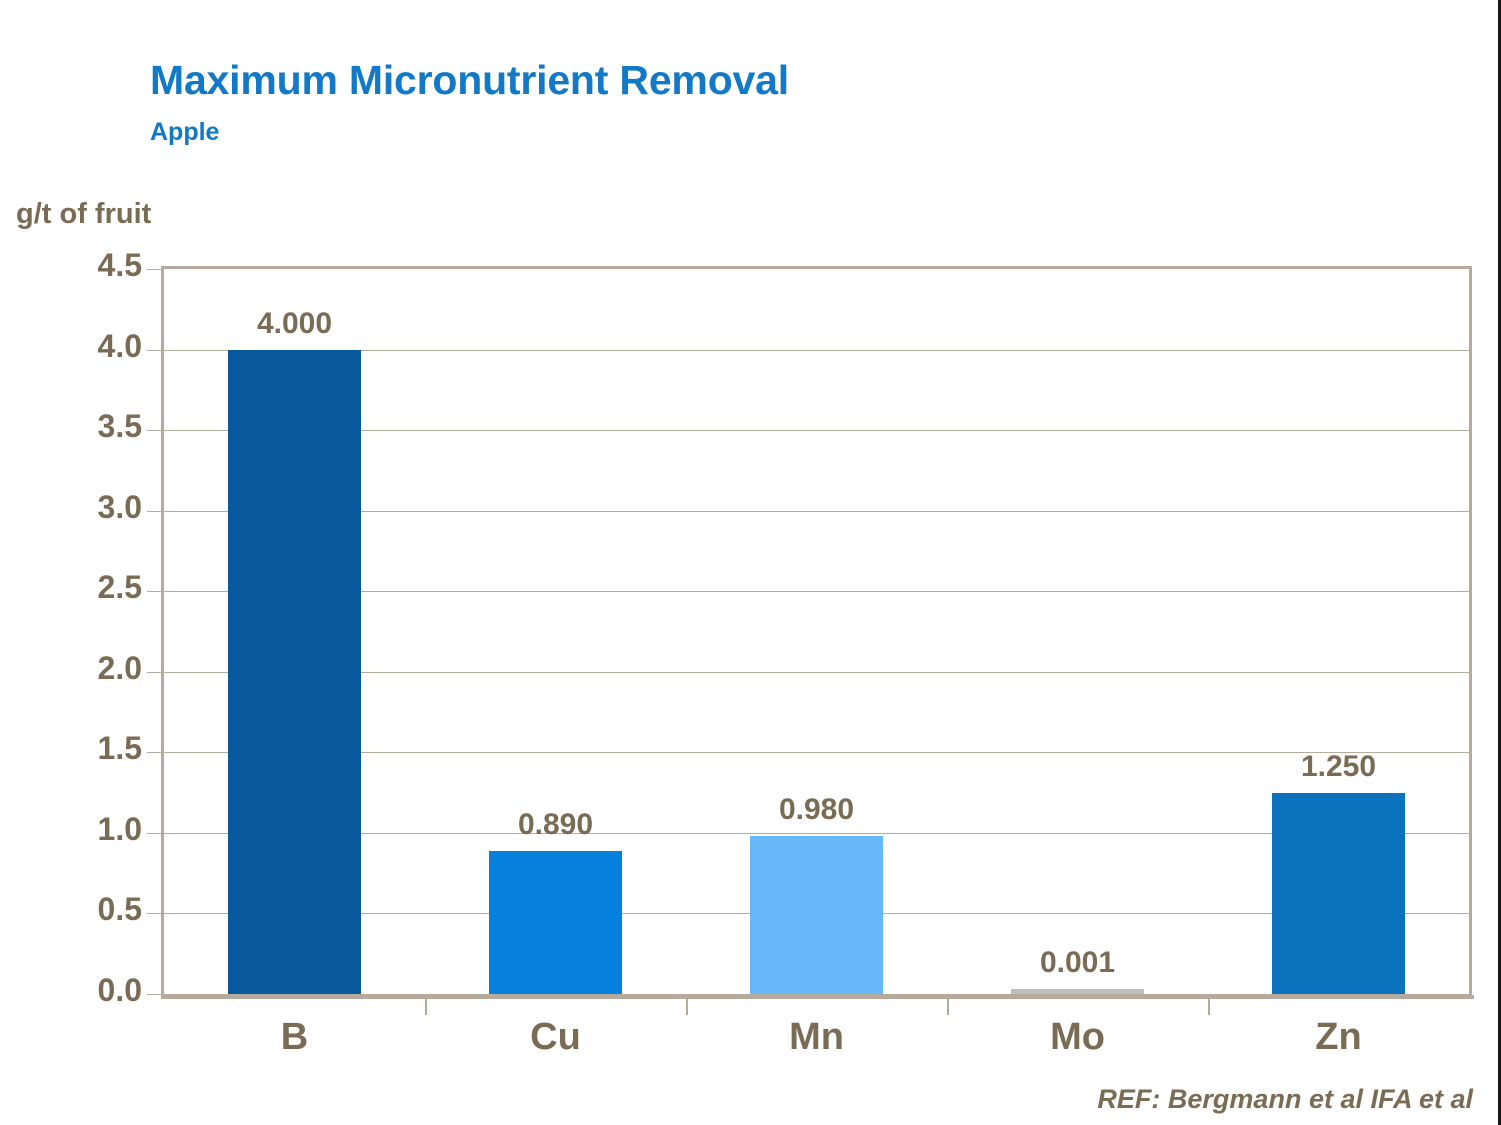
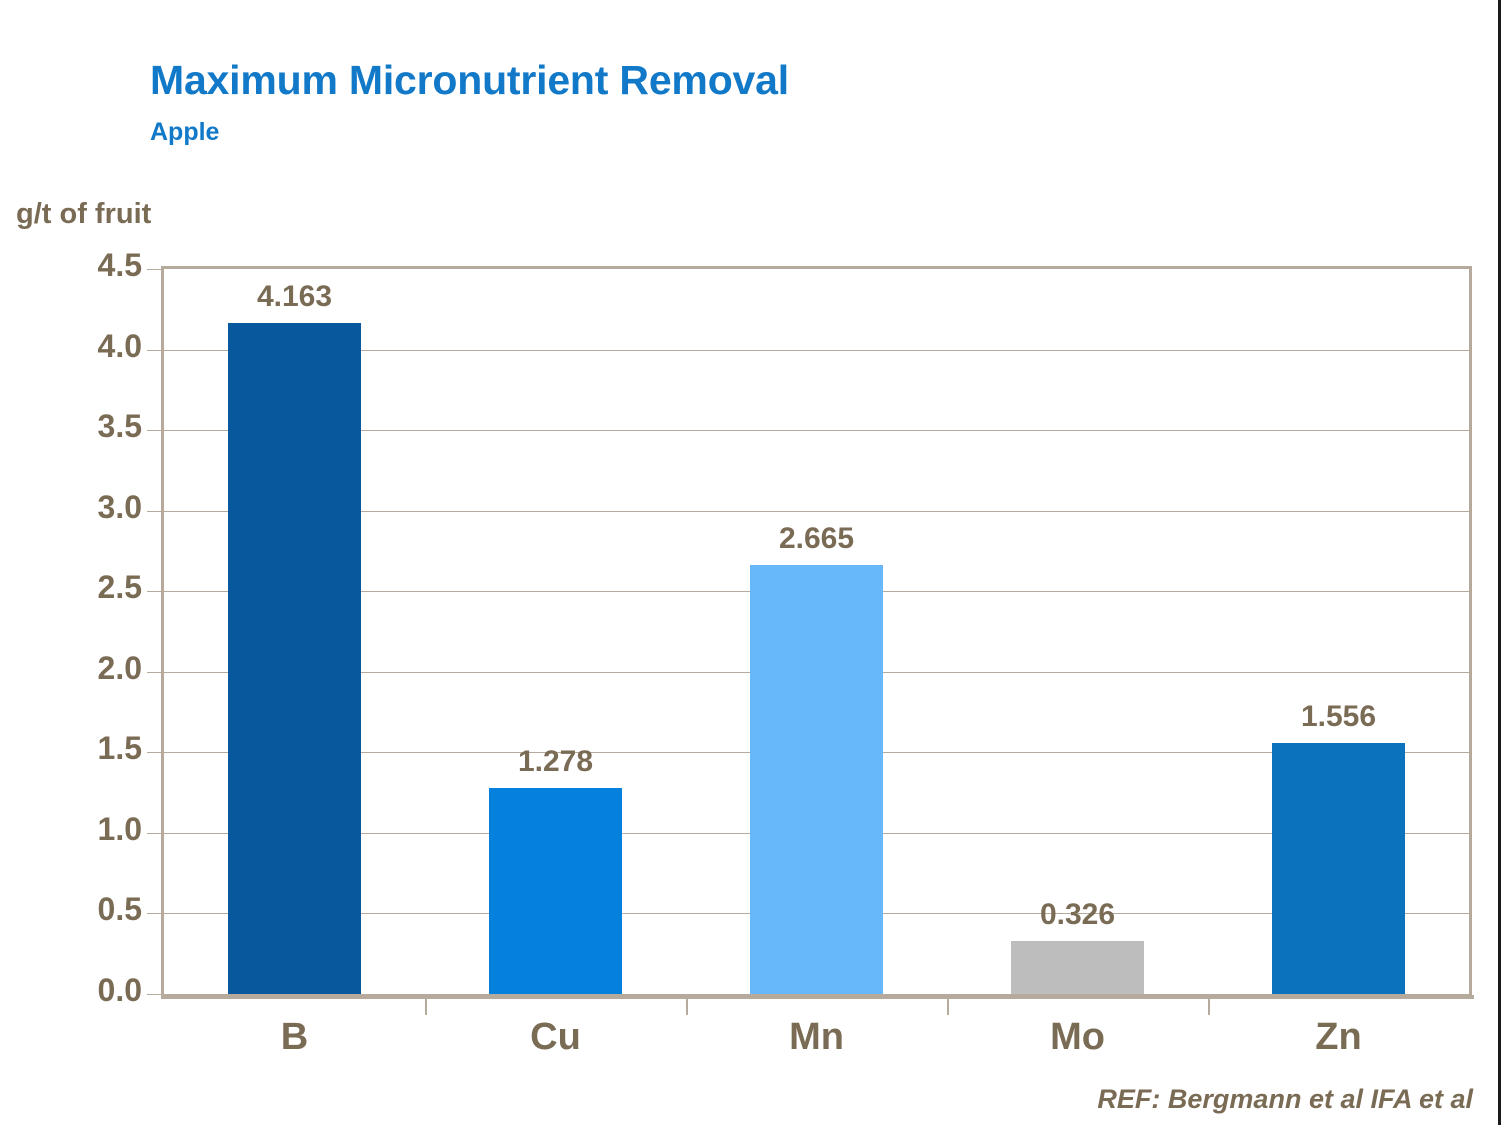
B: 4.000 -> 4.163
Cu: 0.890 -> 1.278
Mn: 0.980 -> 2.665
Mo: 0.001 -> 0.326
Zn: 1.250 -> 1.556
